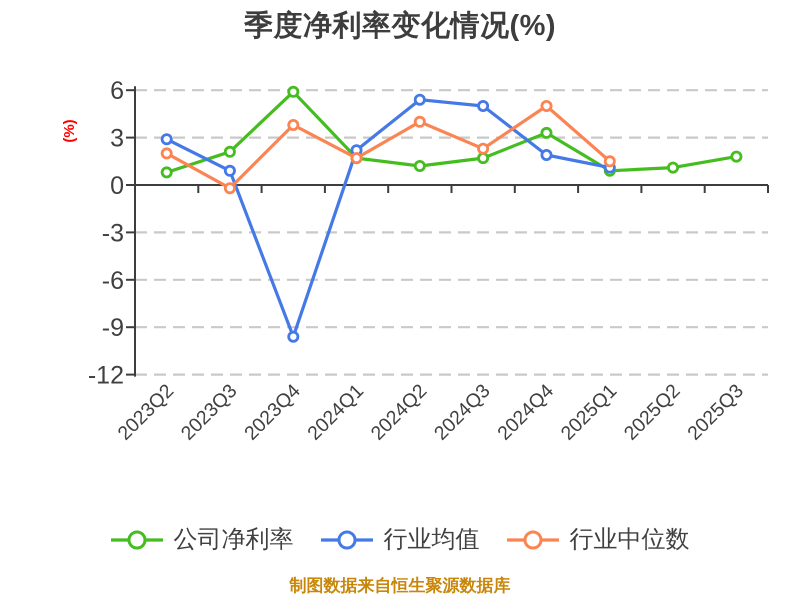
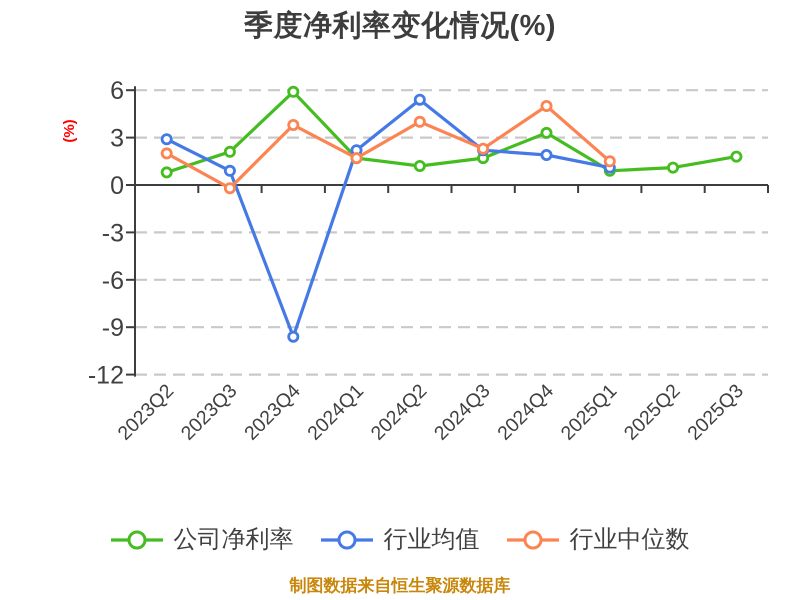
行业均值/2024Q3: 5.0 -> 2.2
